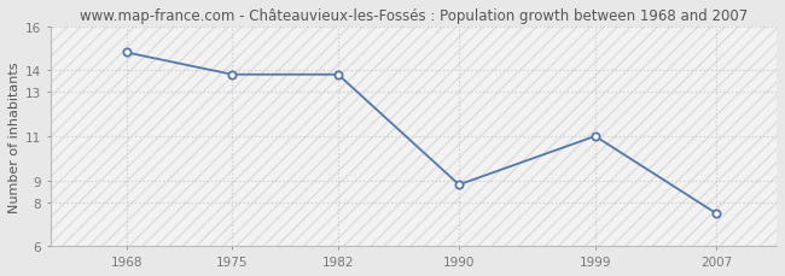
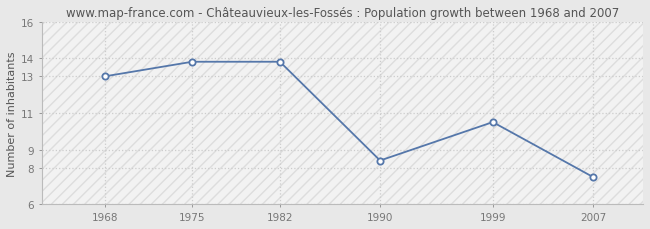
1968: 14.8 -> 13.0
1990: 8.8 -> 8.4
1999: 11.0 -> 10.5
